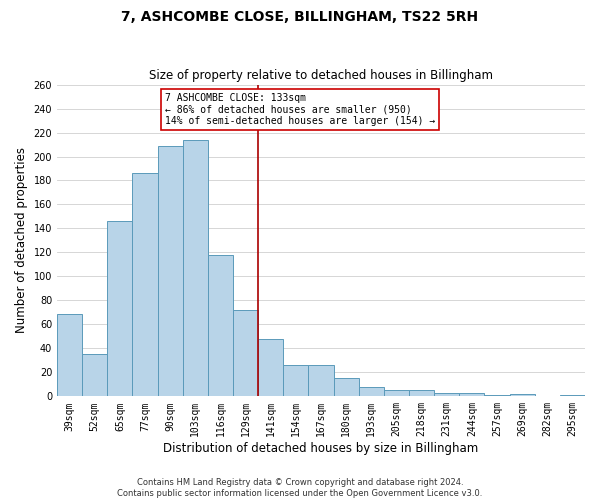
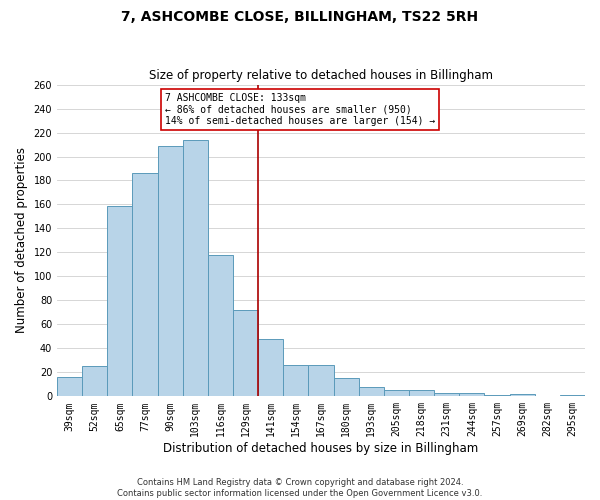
39sqm: 69 -> 16
52sqm: 35 -> 25
65sqm: 146 -> 159
